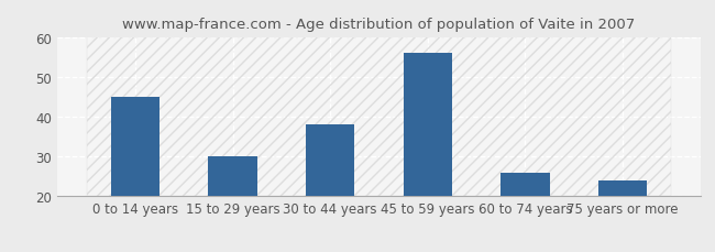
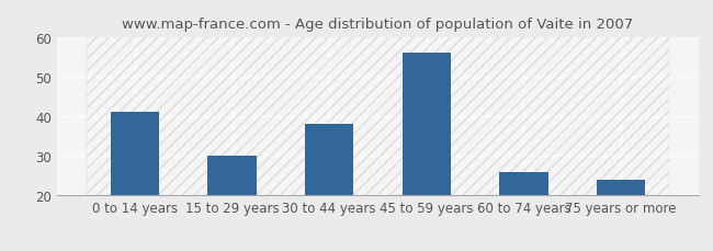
0 to 14 years: 45 -> 41
